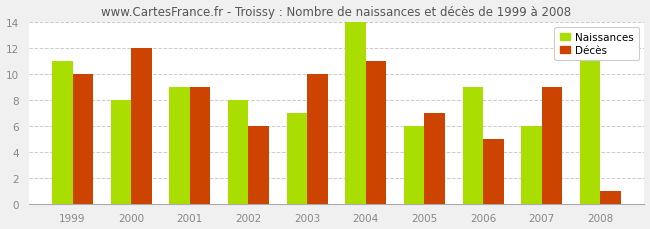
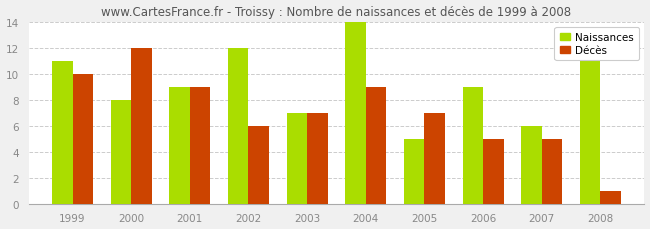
Naissances/2002: 8 -> 12
Décès/2003: 10 -> 7
Décès/2004: 11 -> 9
Naissances/2005: 6 -> 5
Décès/2007: 9 -> 5
